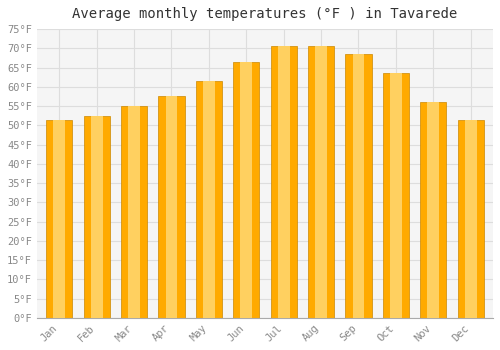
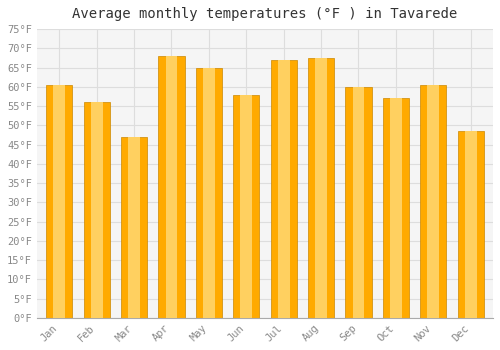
Jan: 51.5°F -> 60.5°F
Feb: 52.5°F -> 56.0°F
Mar: 55.0°F -> 47.0°F
Apr: 57.5°F -> 68.0°F
May: 61.5°F -> 65.0°F
Jun: 66.5°F -> 58.0°F
Jul: 70.5°F -> 67.0°F
Aug: 70.5°F -> 67.5°F
Sep: 68.5°F -> 60.0°F
Oct: 63.5°F -> 57.0°F
Nov: 56.0°F -> 60.5°F
Dec: 51.5°F -> 48.5°F
